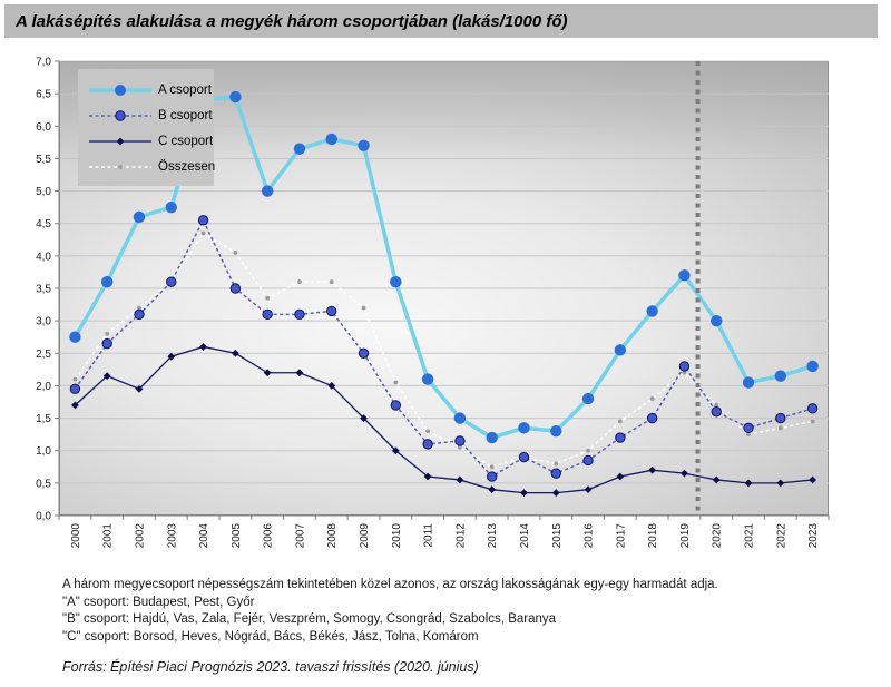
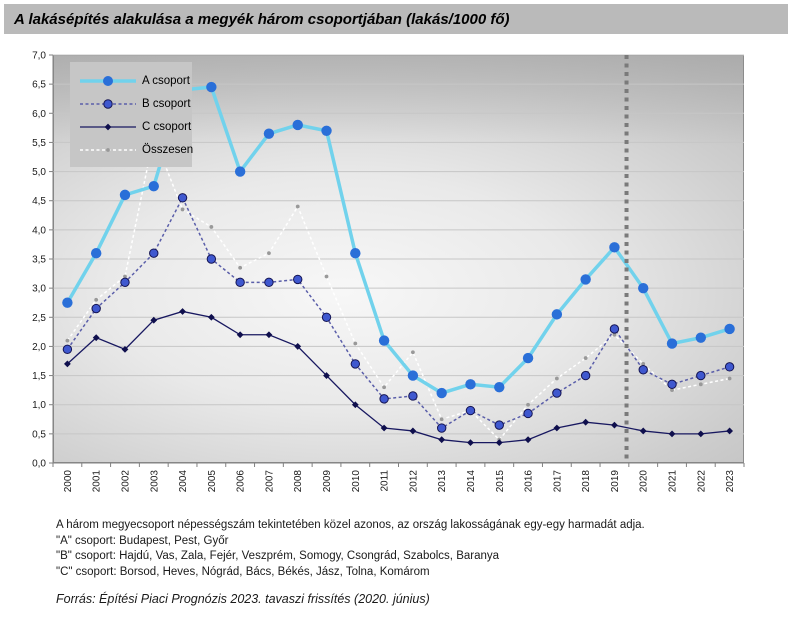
Összesen/2003: 3,6 -> 5,6
Összesen/2008: 3,6 -> 4,4
Összesen/2012: 1,1 -> 1,9
Összesen/2015: 0,8 -> 0,4
